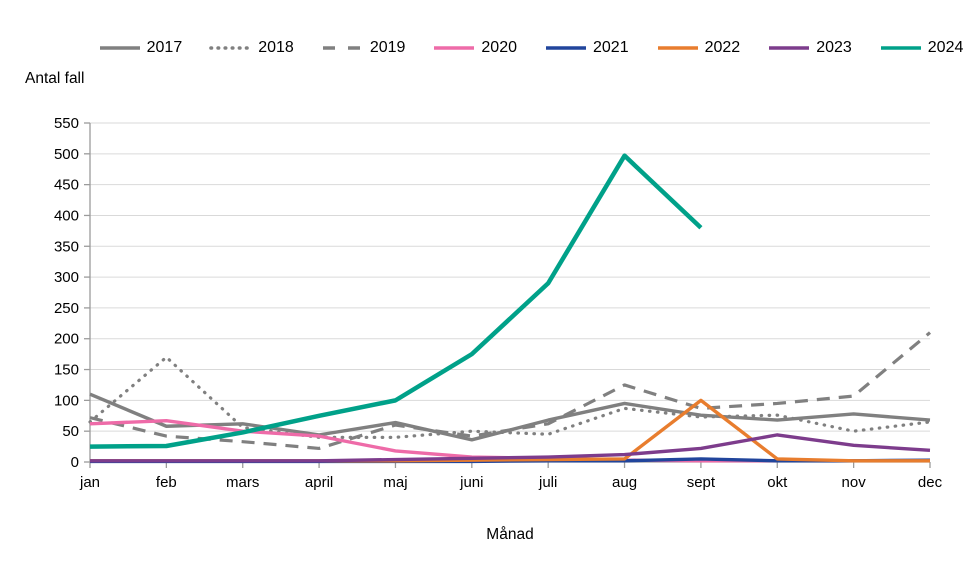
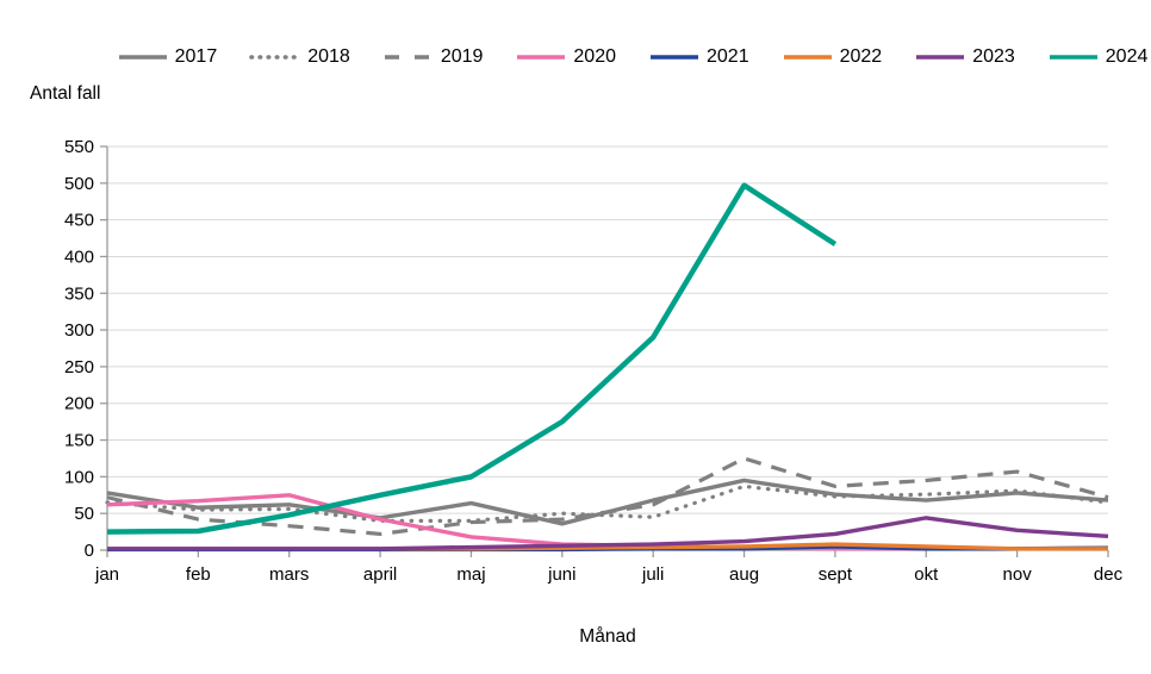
2017/jan: 110 -> 80
2018/feb: 170 -> 60
2020/mars: 50 -> 80
2019/maj: 60 -> 40
2022/sept: 100 -> 10
2024/sept: 380 -> 420
2018/nov: 50 -> 80
2019/dec: 210 -> 70
